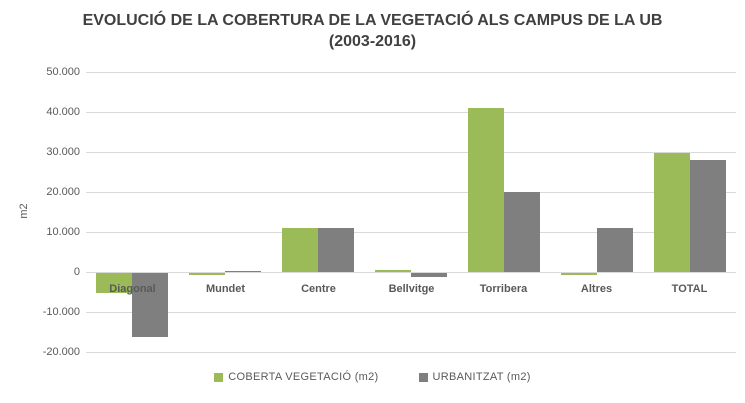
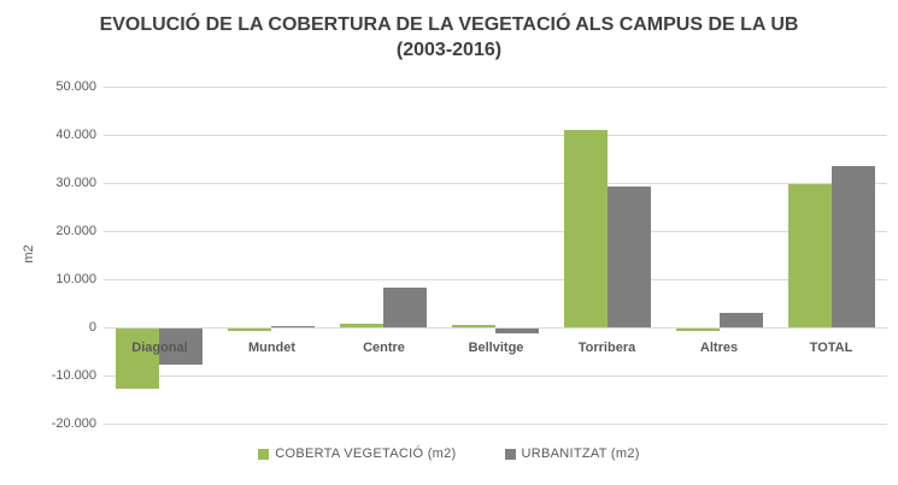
COBERTA VEGETACIÓ (m2)/Diagonal: -5000 -> -12000
URBANITZAT (m2)/Diagonal: -16000 -> -8000
COBERTA VEGETACIÓ (m2)/Centre: 11000 -> 1000
URBANITZAT (m2)/Centre: 11000 -> 8000
URBANITZAT (m2)/Torribera: 20000 -> 29000
URBANITZAT (m2)/Altres: 11000 -> 3000
URBANITZAT (m2)/TOTAL: 28000 -> 34000
